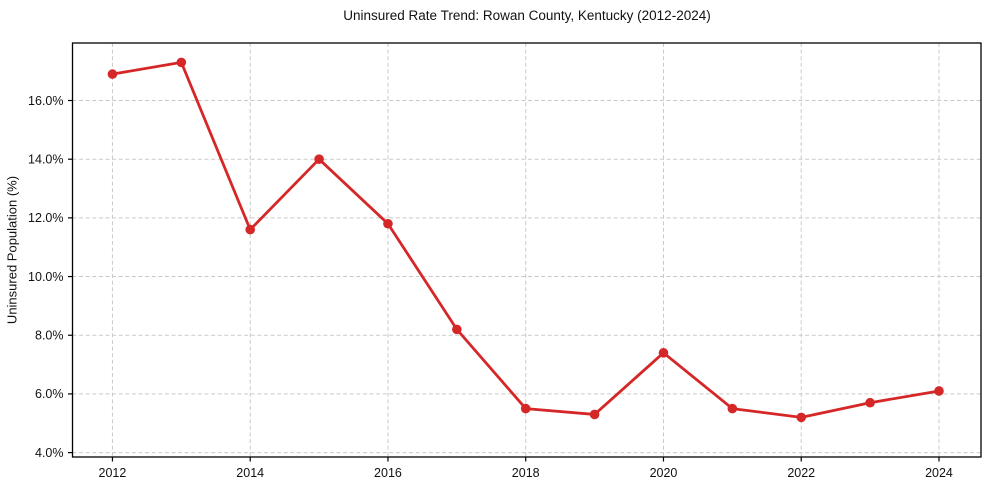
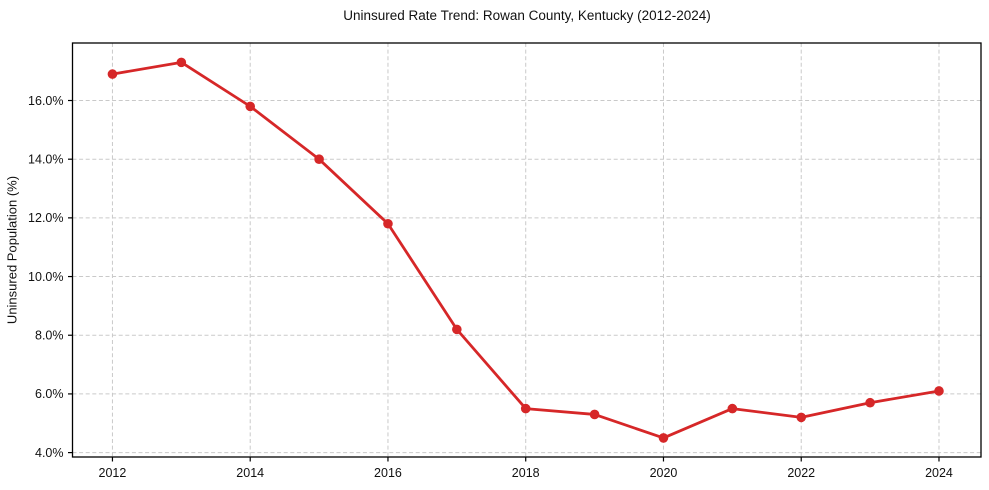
2014: 11.6% -> 15.8%
2020: 7.4% -> 4.5%
